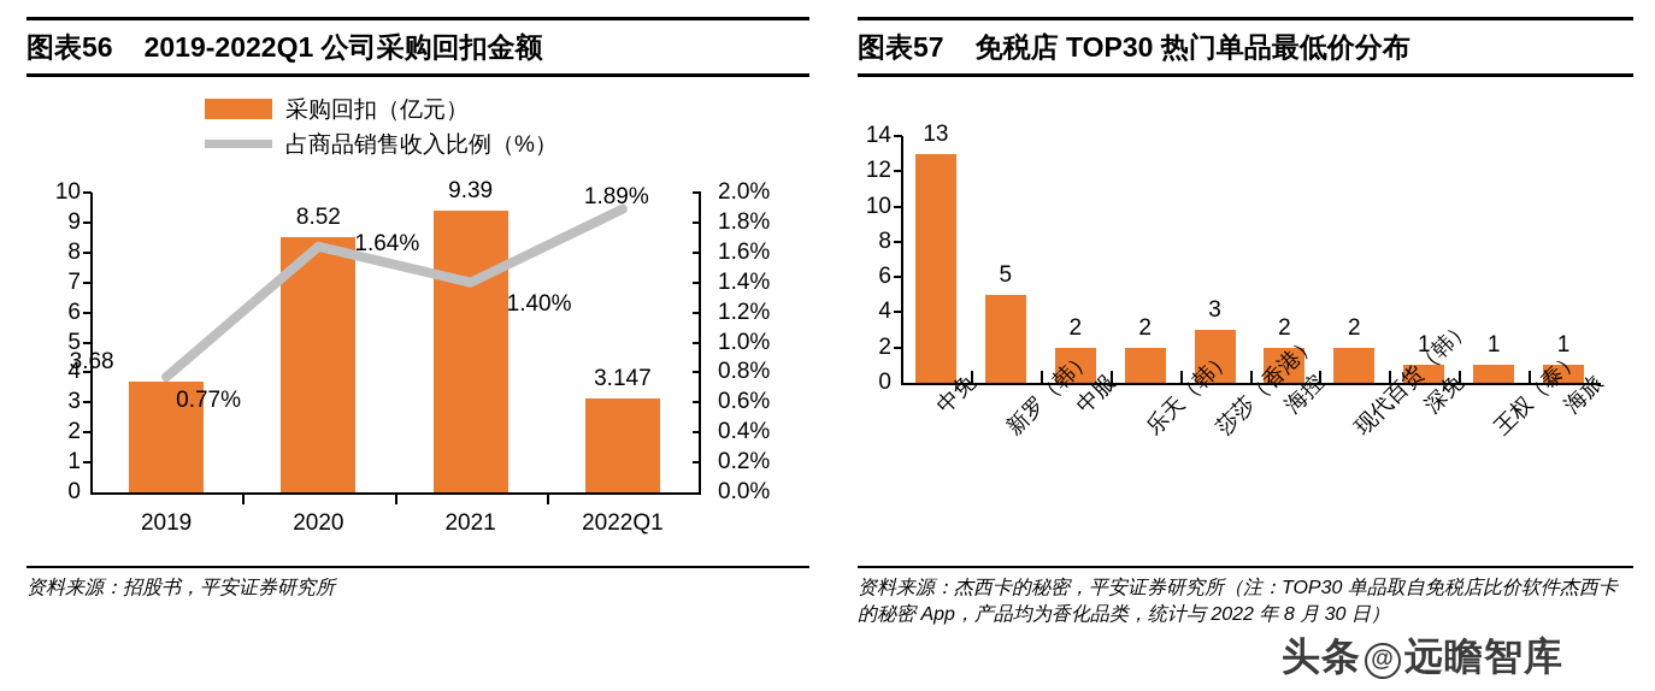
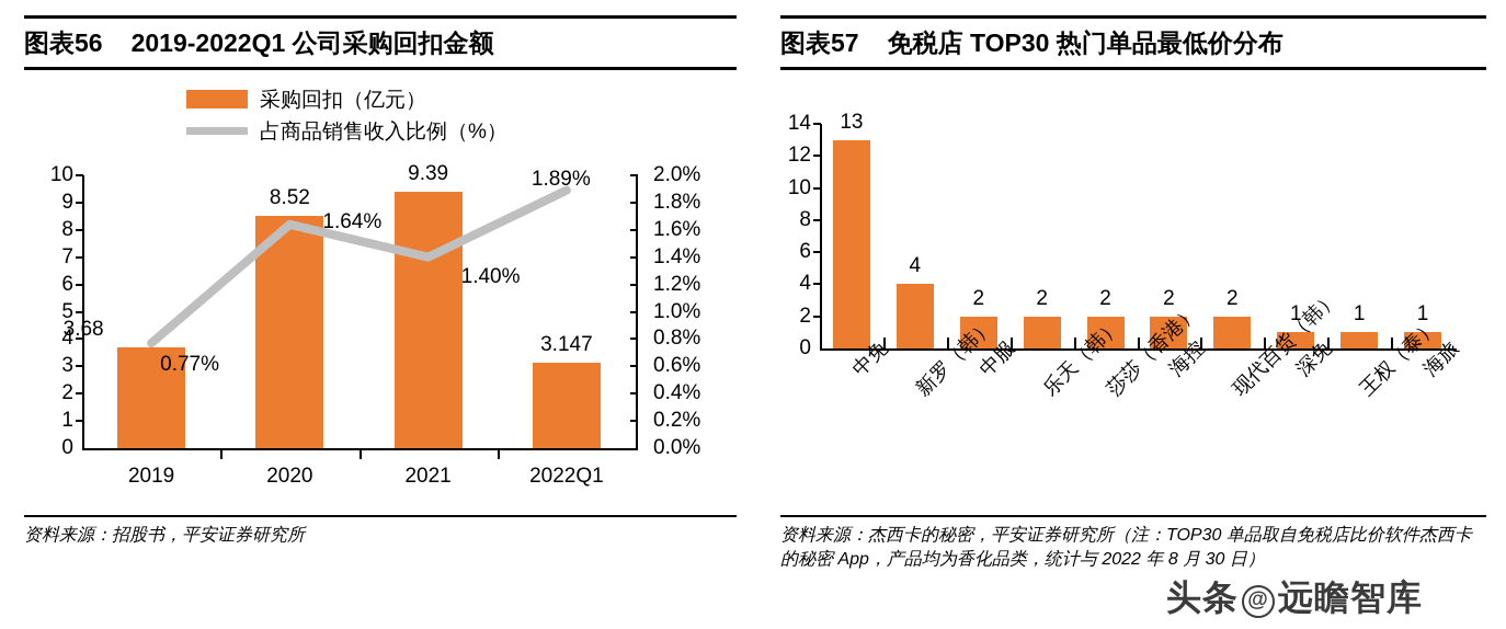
免税店 TOP30 热门单品最低价分布/新罗（韩）: 5 -> 4
免税店 TOP30 热门单品最低价分布/莎莎（香港）: 3 -> 2
